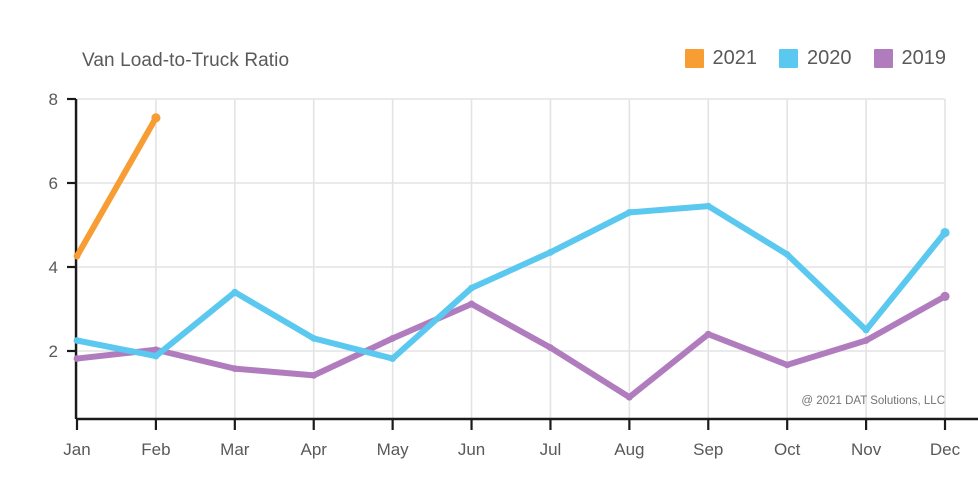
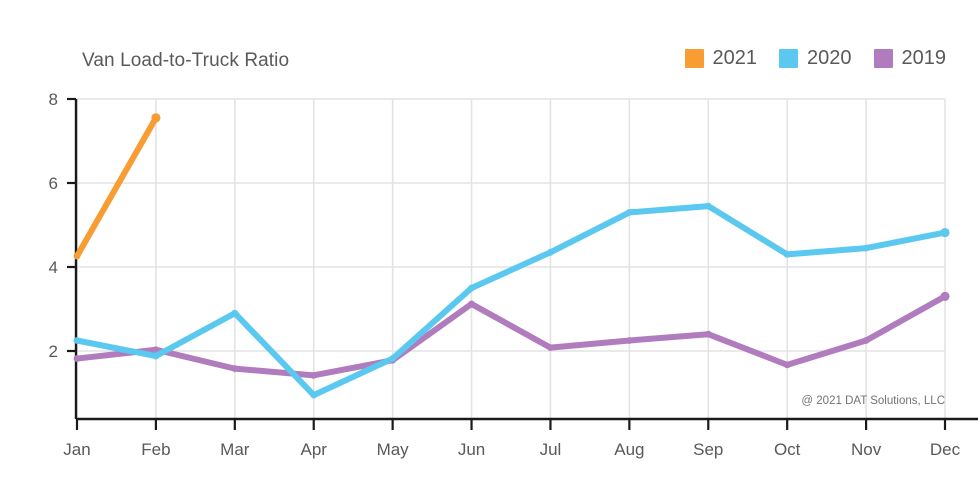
2020/Mar: 3.4 -> 2.9
2020/Apr: 2.3 -> 0.9
2019/May: 2.3 -> 1.8
2019/Aug: 0.9 -> 2.2
2020/Nov: 2.5 -> 4.5
